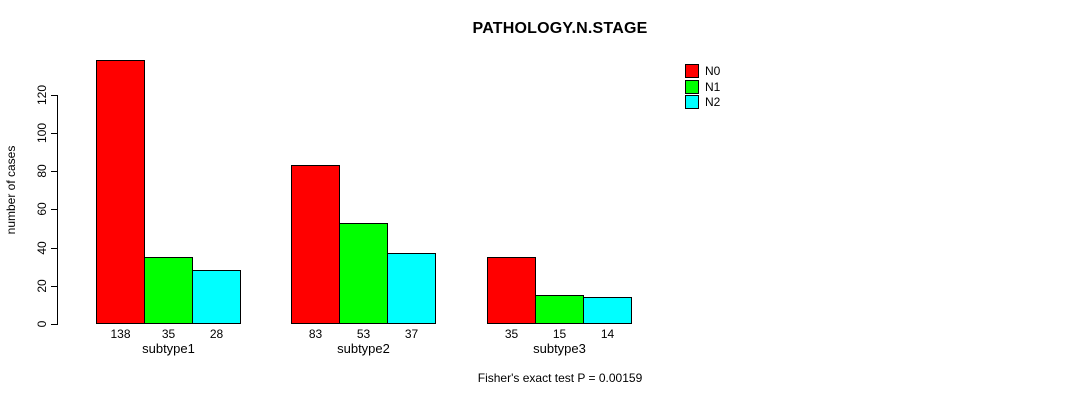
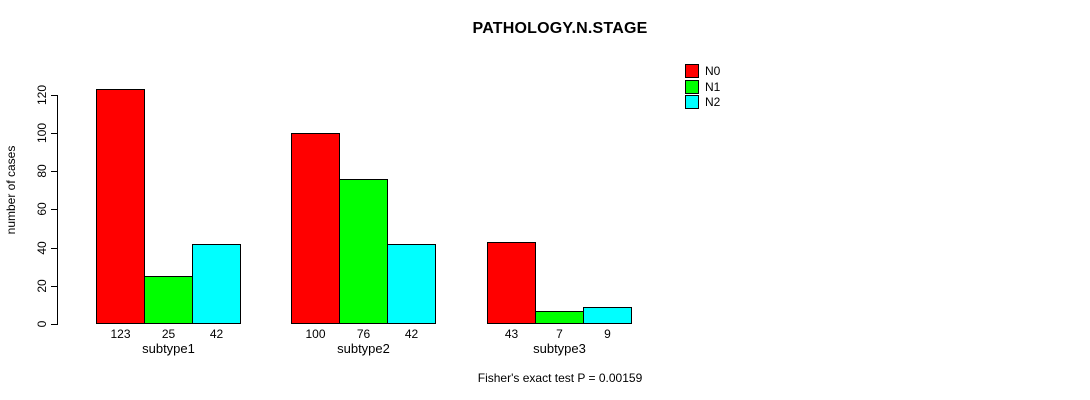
N0/subtype1: 138 -> 123
N1/subtype1: 35 -> 25
N2/subtype1: 28 -> 42
N0/subtype2: 83 -> 100
N1/subtype2: 53 -> 76
N2/subtype2: 37 -> 42
N0/subtype3: 35 -> 43
N1/subtype3: 15 -> 7
N2/subtype3: 14 -> 9
